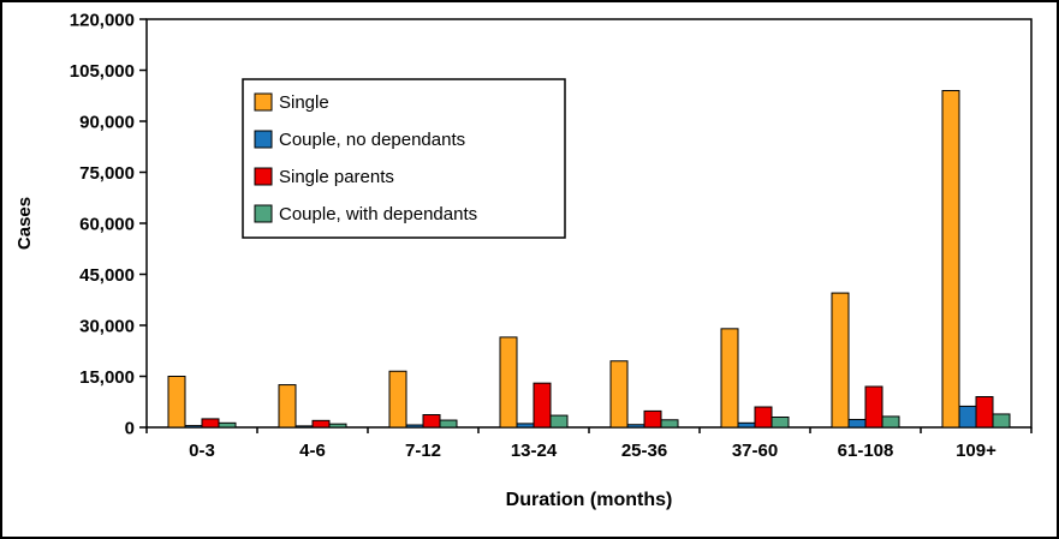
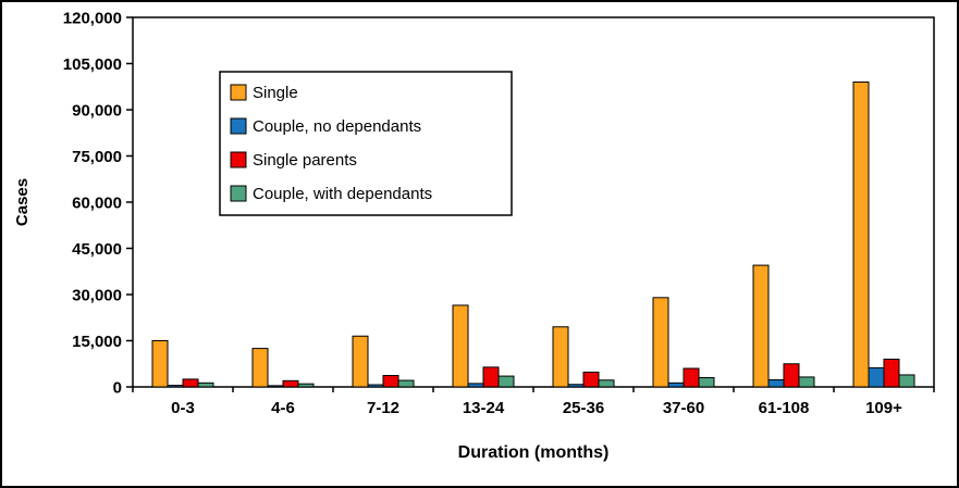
Single parents/13-24: 13000 -> 6000
Single parents/61-108: 12000 -> 8000
